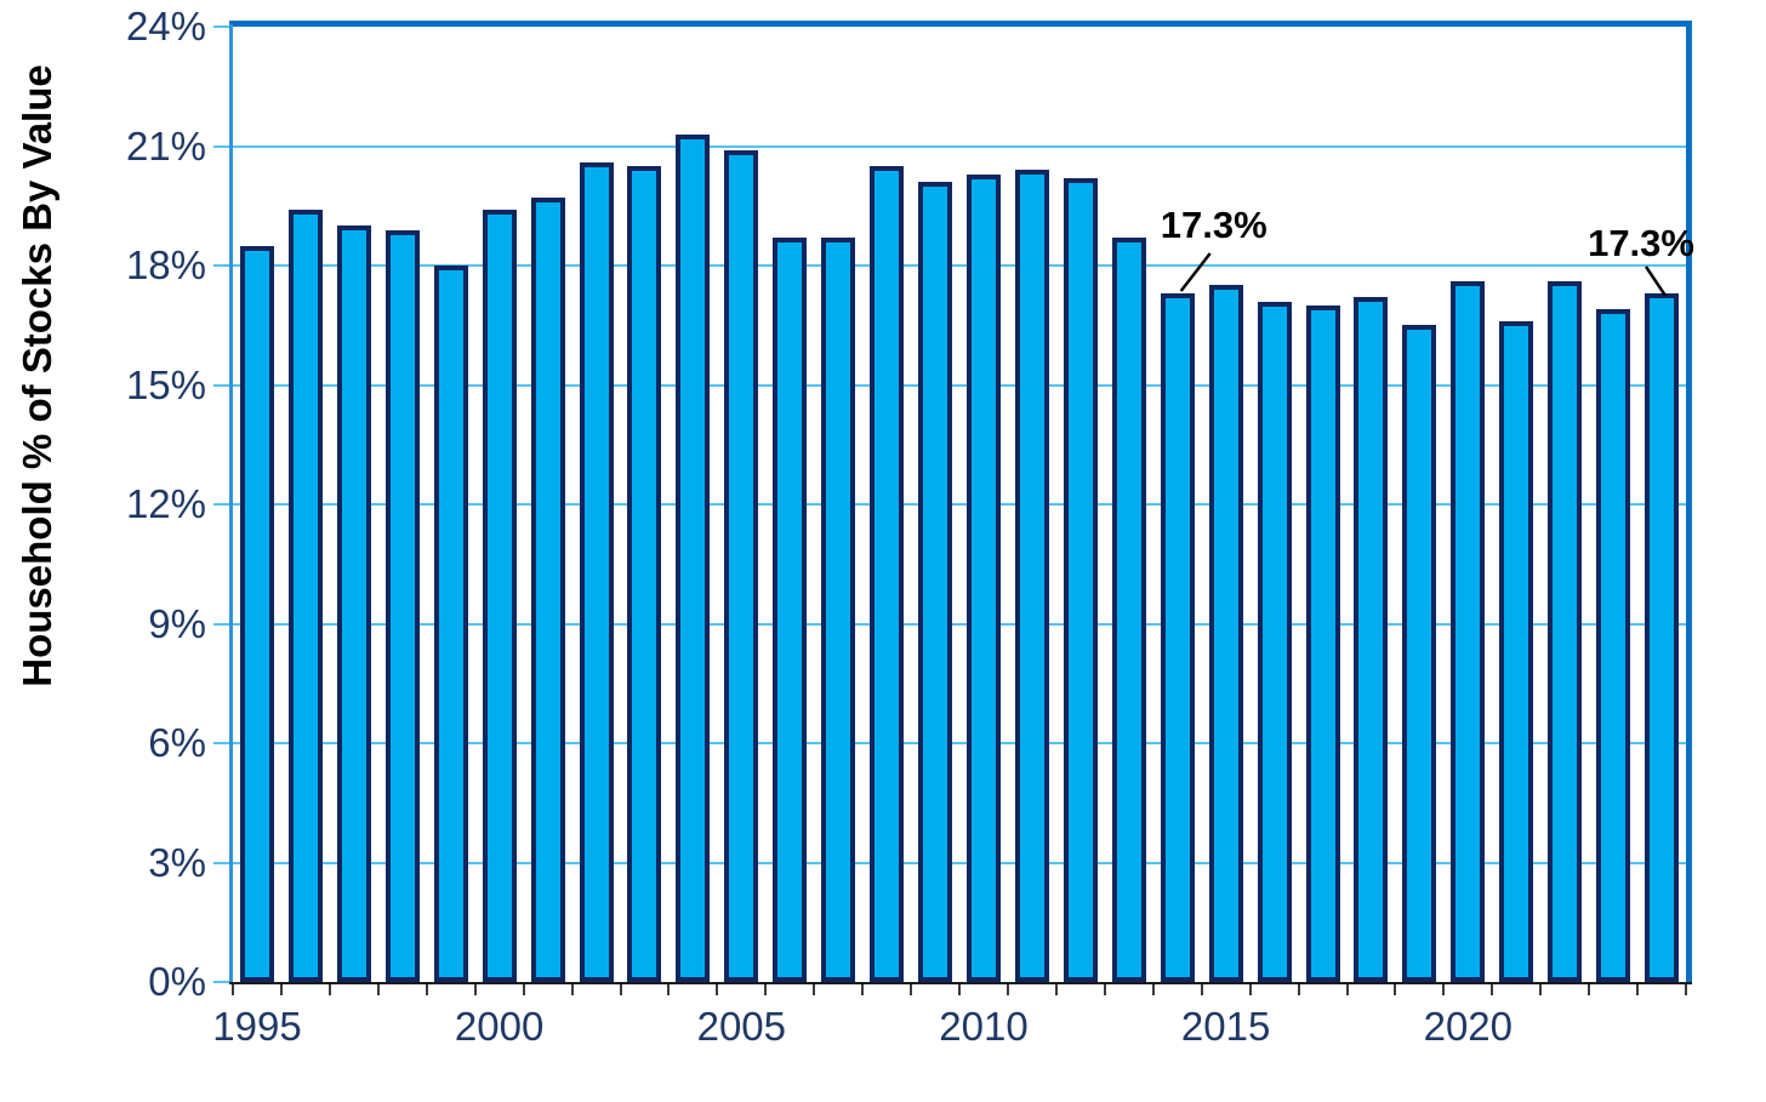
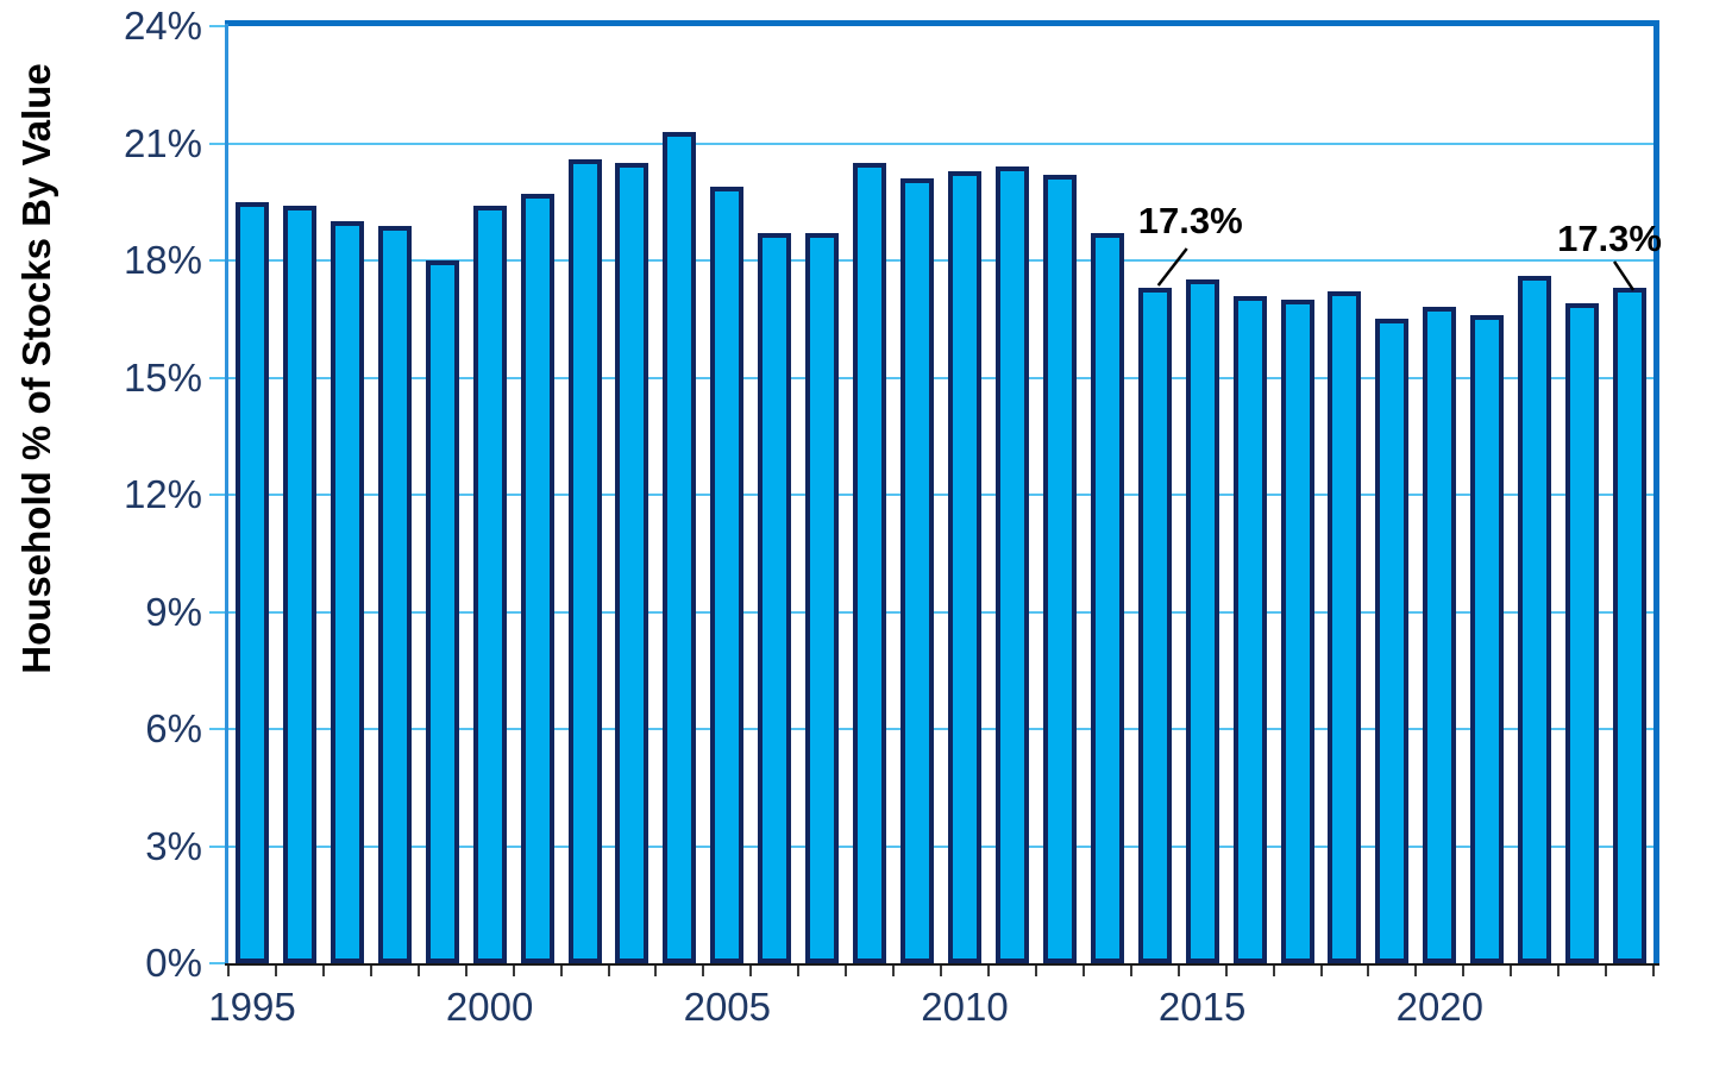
1995: 18.5% -> 19.5%
2005: 20.9% -> 19.9%
2020: 17.6% -> 16.8%
